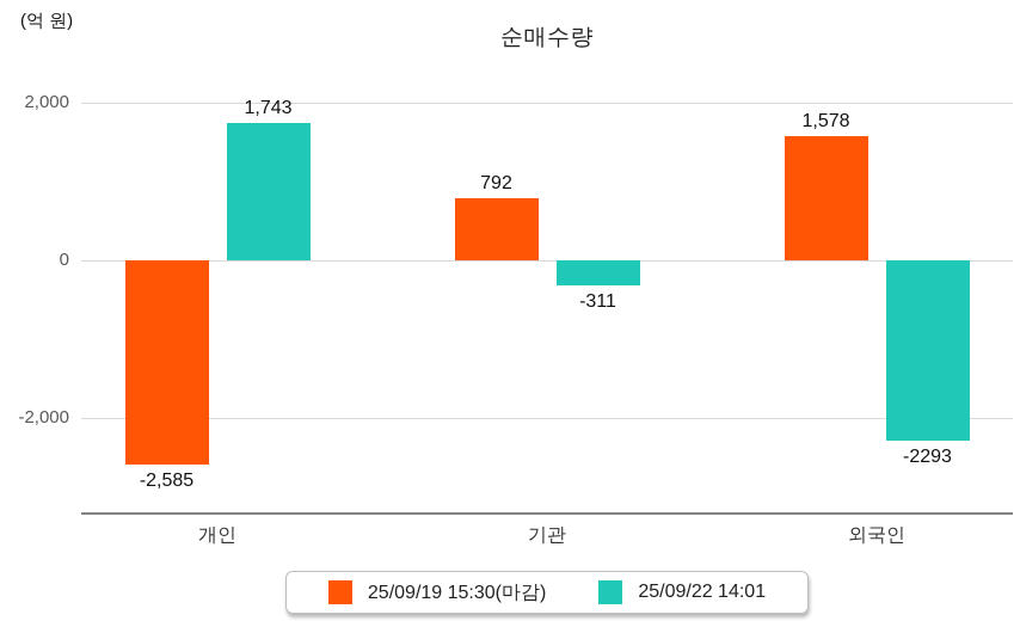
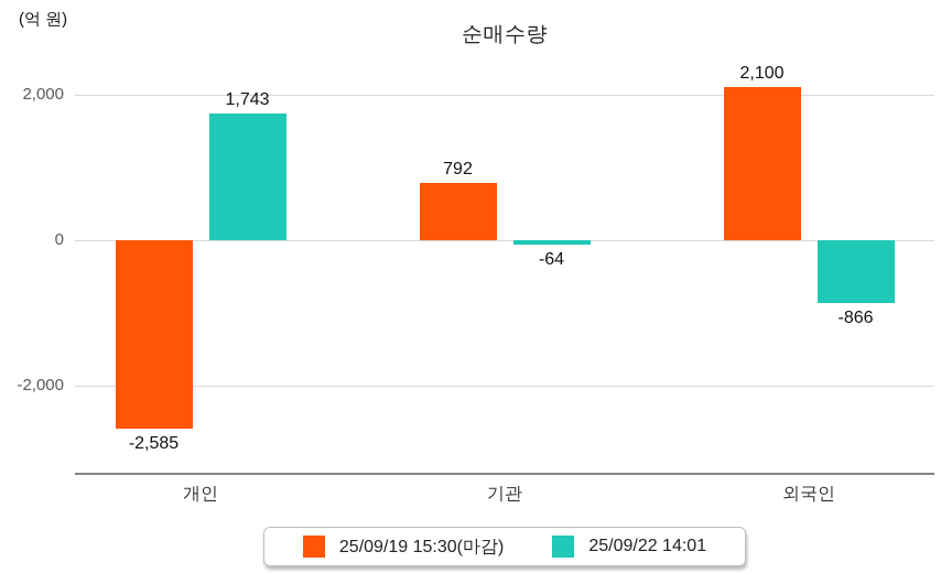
25/09/22 14:01/기관: -311 -> -64
25/09/19 15:30(마감)/외국인: 1,578 -> 2,100
25/09/22 14:01/외국인: -2293 -> -866
